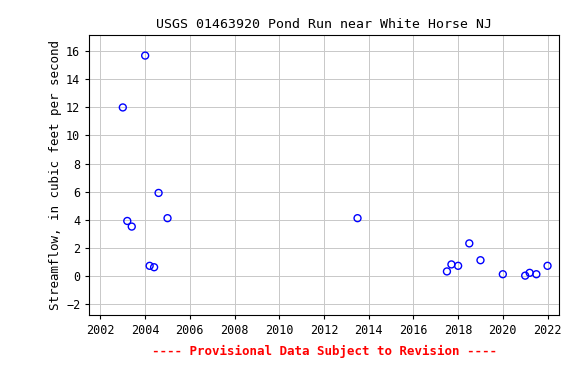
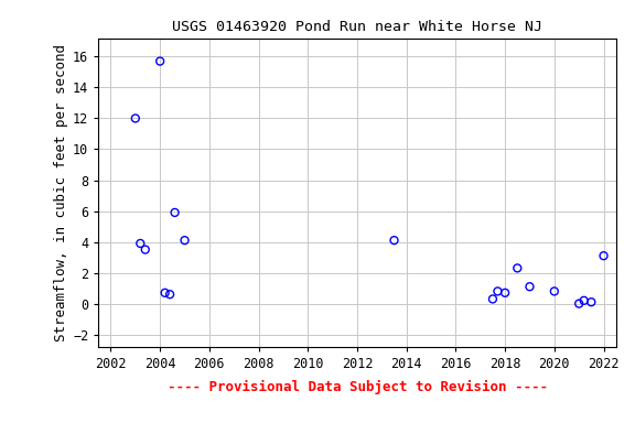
2020: 0.1 -> 0.8
2022: 0.7 -> 3.1
